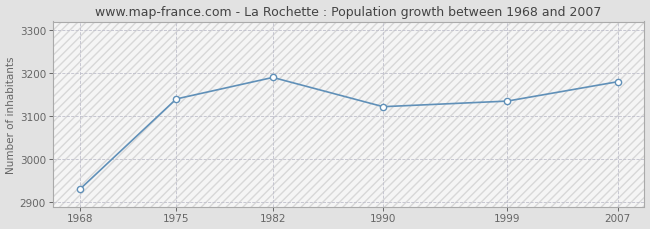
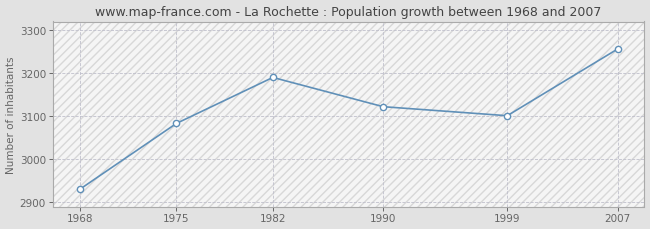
1975: 3140 -> 3083
1999: 3135 -> 3101
2007: 3180 -> 3256
